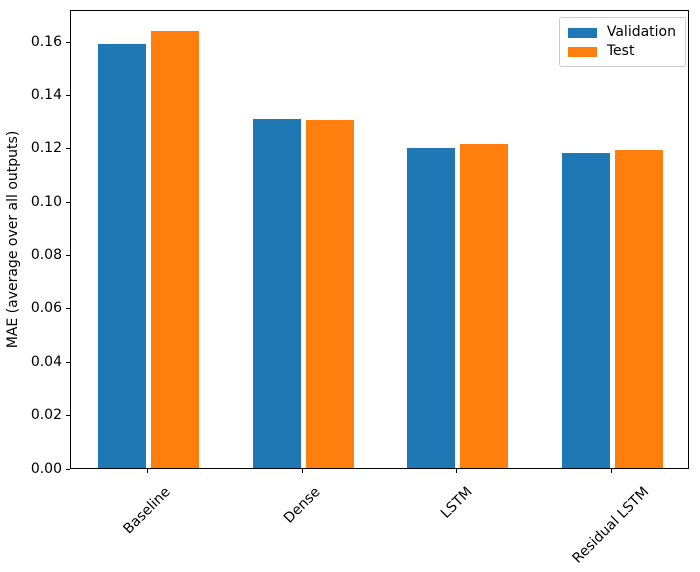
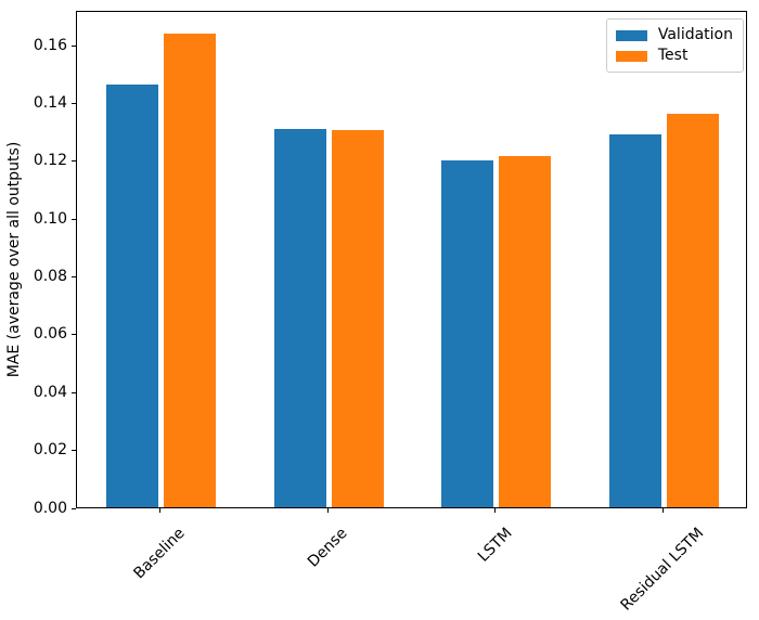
Validation/Baseline: 0.159 -> 0.146
Validation/Residual LSTM: 0.118 -> 0.129
Test/Residual LSTM: 0.119 -> 0.136
